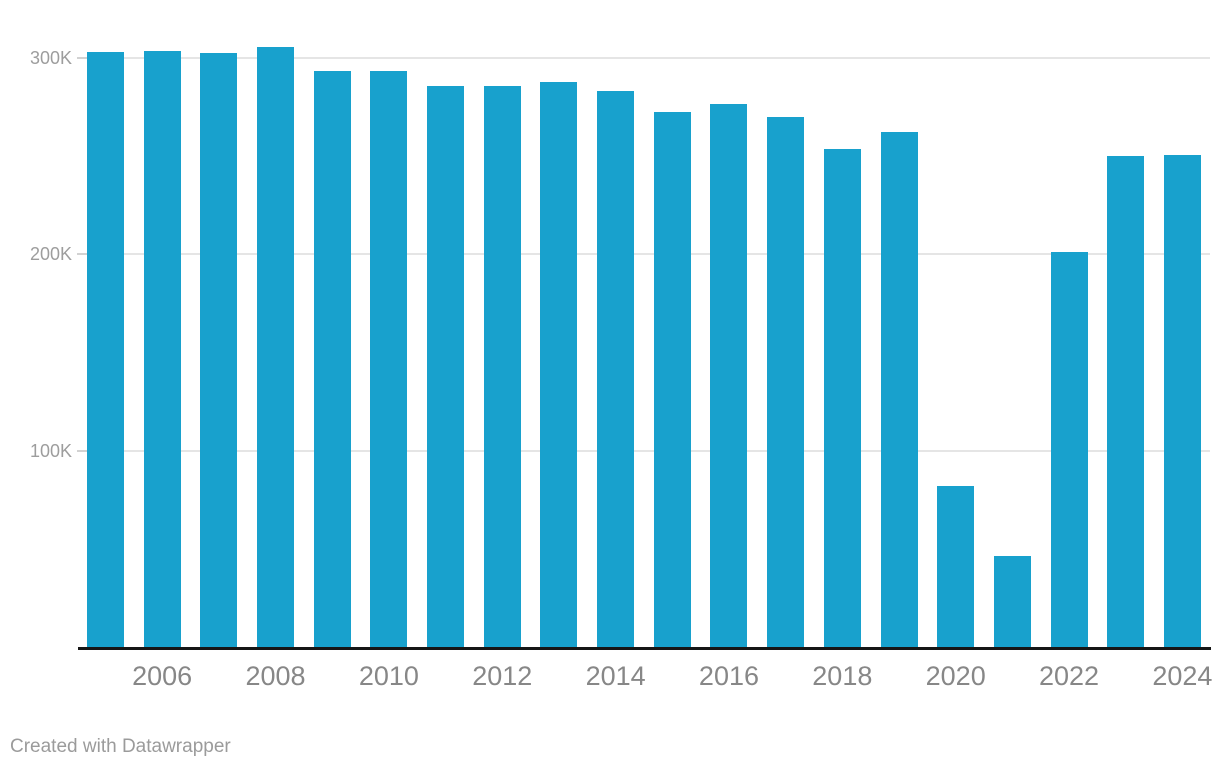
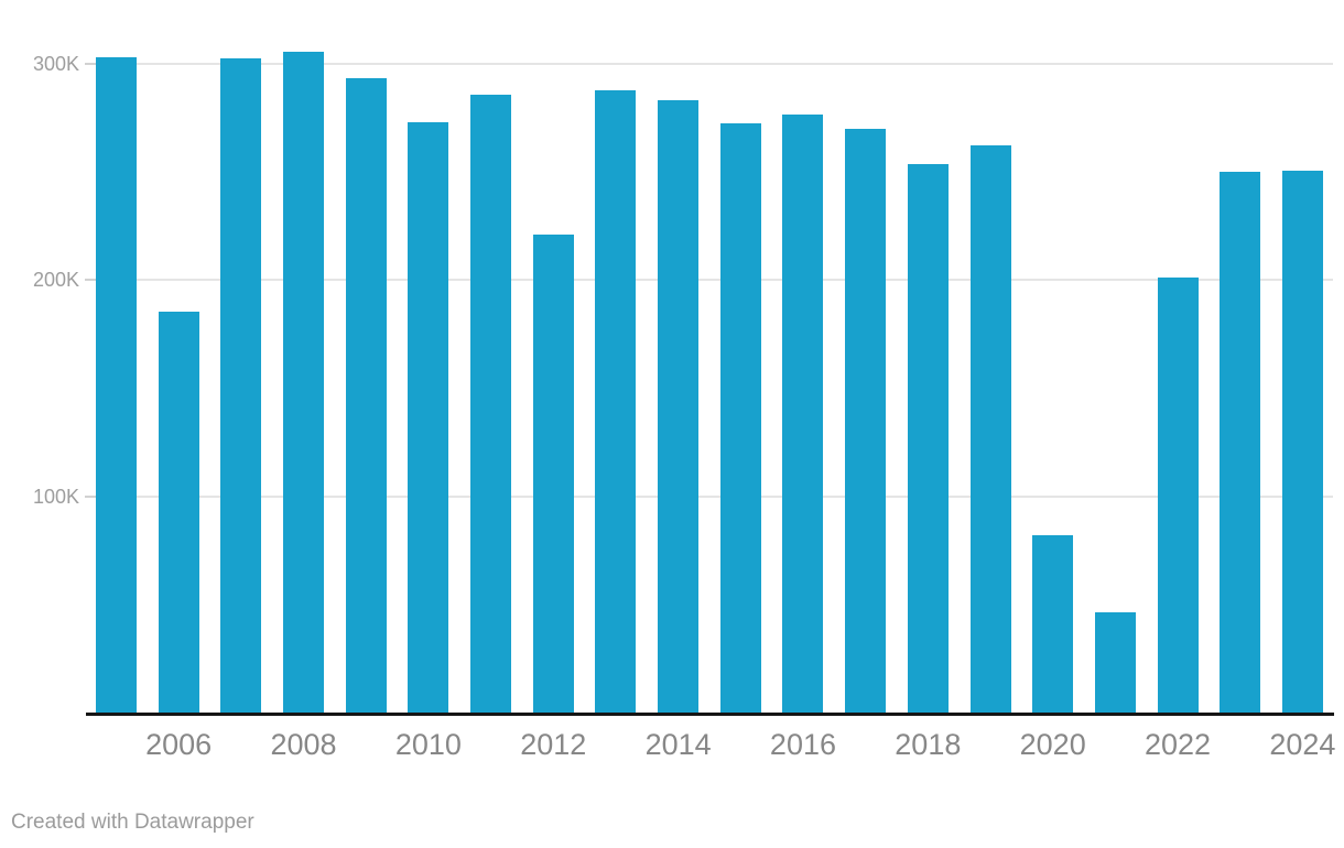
2006: 304K -> 185K
2010: 293K -> 273K
2012: 286K -> 221K
